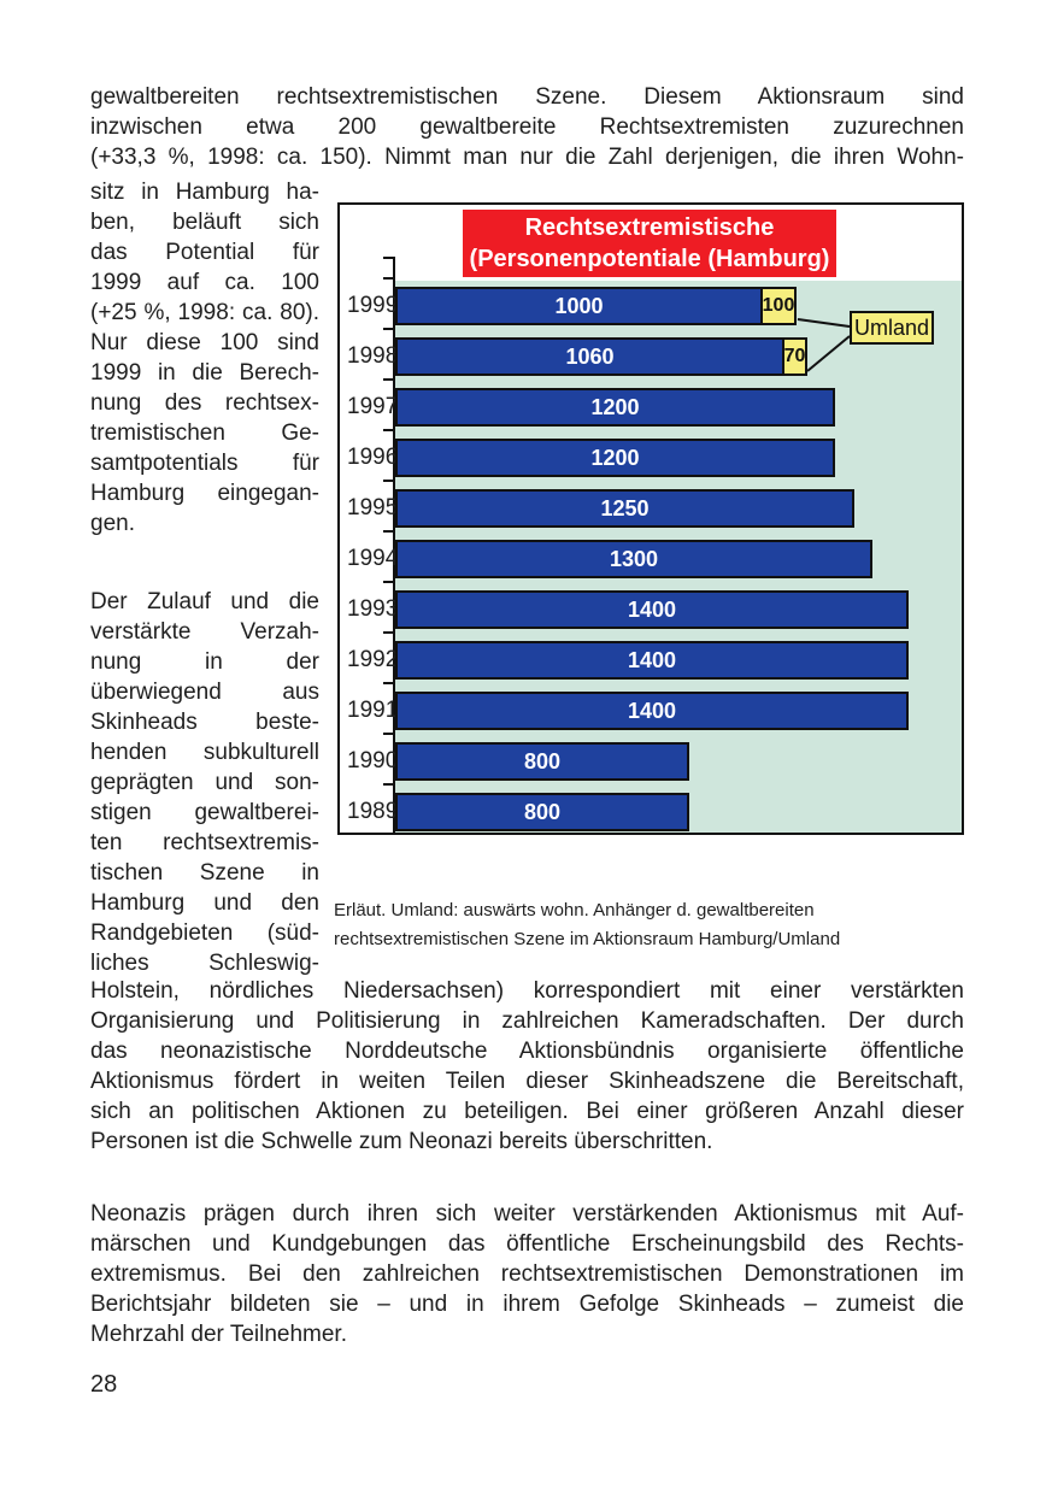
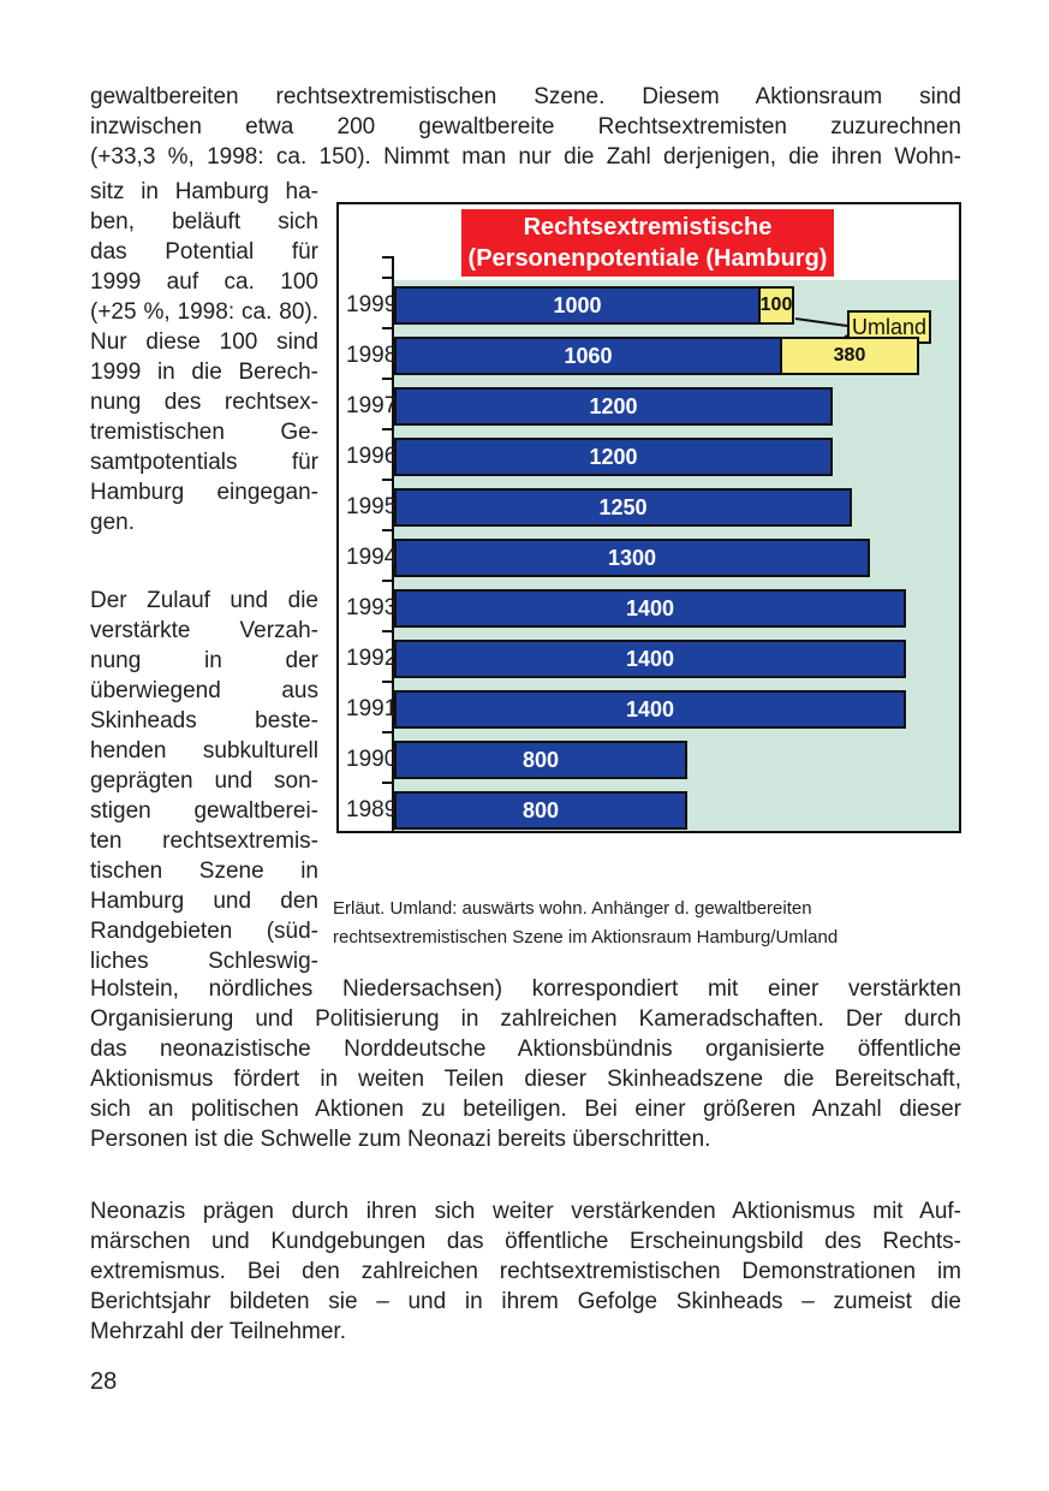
Umland/1998: 70 -> 380
